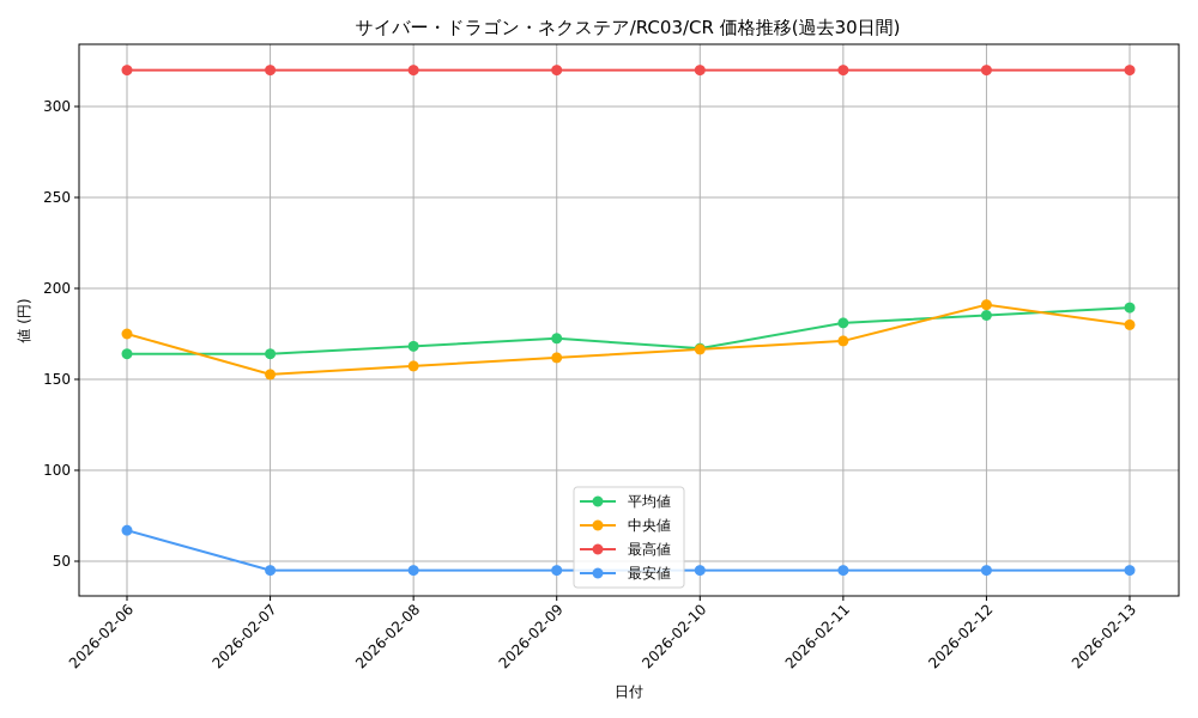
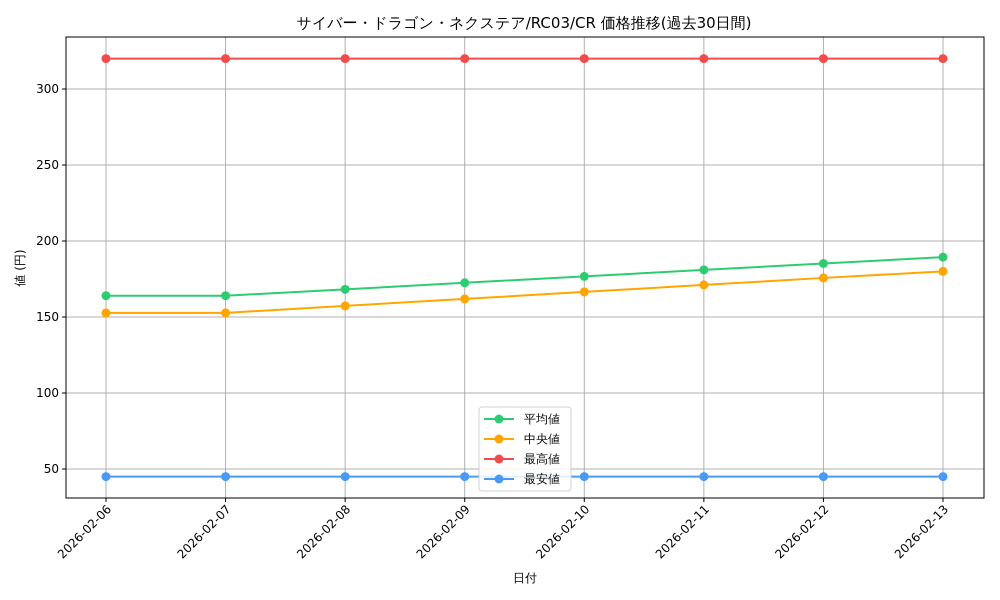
中央値/2026-02-06: 175 -> 153
最安値/2026-02-06: 67 -> 45
平均値/2026-02-10: 167 -> 177
中央値/2026-02-12: 191 -> 176
